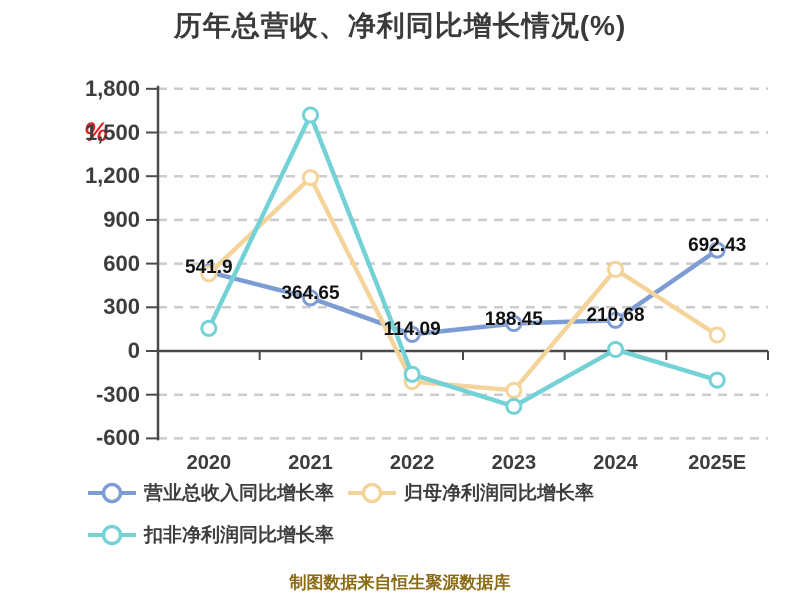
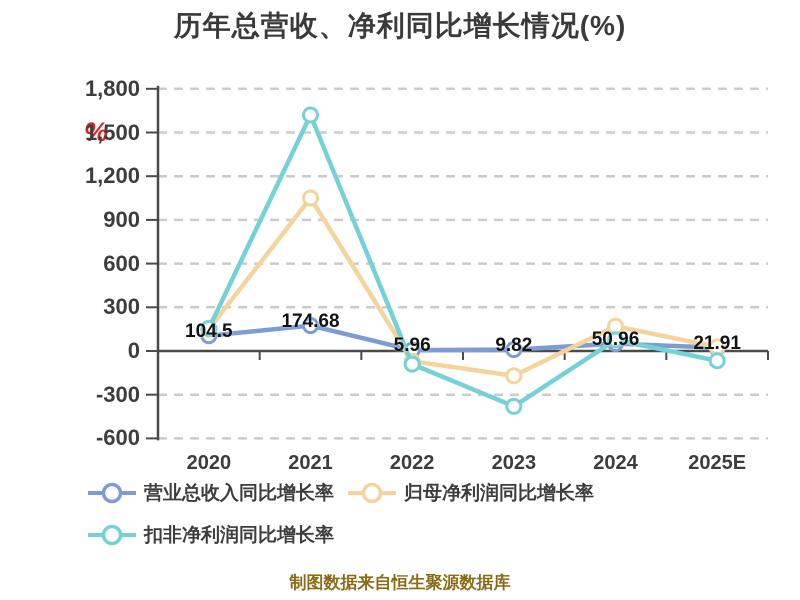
营业总收入同比增长率/2020: 541.9 -> 104.5
归母净利润同比增长率/2020: 530 -> 150
营业总收入同比增长率/2021: 364.65 -> 174.68
归母净利润同比增长率/2021: 1190 -> 1050
营业总收入同比增长率/2022: 114.09 -> 5.96
归母净利润同比增长率/2022: -210 -> -70
扣非净利润同比增长率/2022: -160 -> -90
营业总收入同比增长率/2023: 188.45 -> 9.82
归母净利润同比增长率/2023: -270 -> -170
营业总收入同比增长率/2024: 210.68 -> 50.96
归母净利润同比增长率/2024: 560 -> 170
扣非净利润同比增长率/2024: 10 -> 80
营业总收入同比增长率/2025E: 692.43 -> 21.91
归母净利润同比增长率/2025E: 110 -> 30
扣非净利润同比增长率/2025E: -200 -> -70
